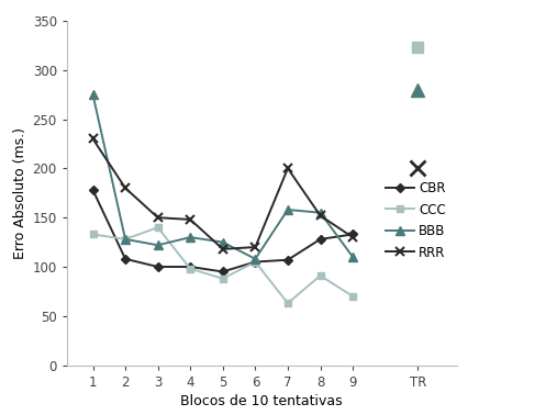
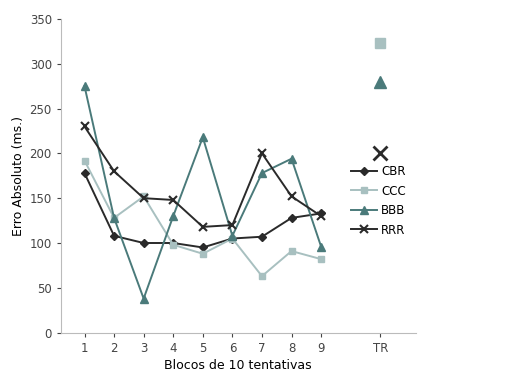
CCC/1: 133 -> 192
CCC/3: 140 -> 152
BBB/3: 122 -> 38
BBB/5: 125 -> 218
BBB/7: 158 -> 178
BBB/8: 155 -> 194
CCC/9: 70 -> 82
BBB/9: 110 -> 96
